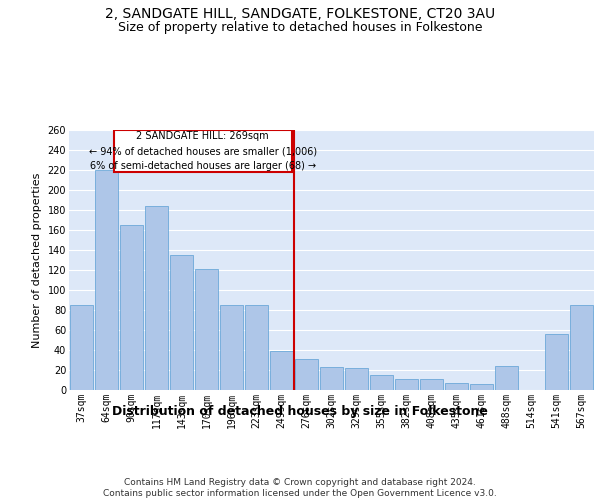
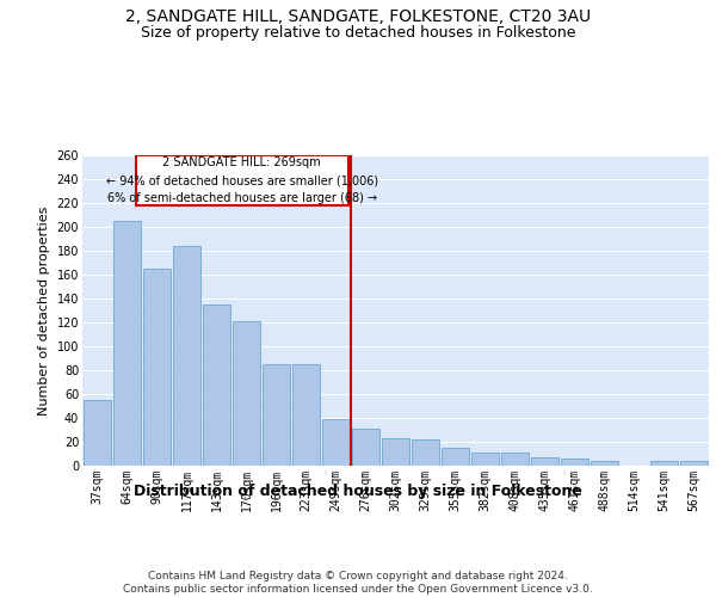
37sqm: 85 -> 55
64sqm: 220 -> 205
488sqm: 24 -> 4
541sqm: 56 -> 4
567sqm: 85 -> 4
